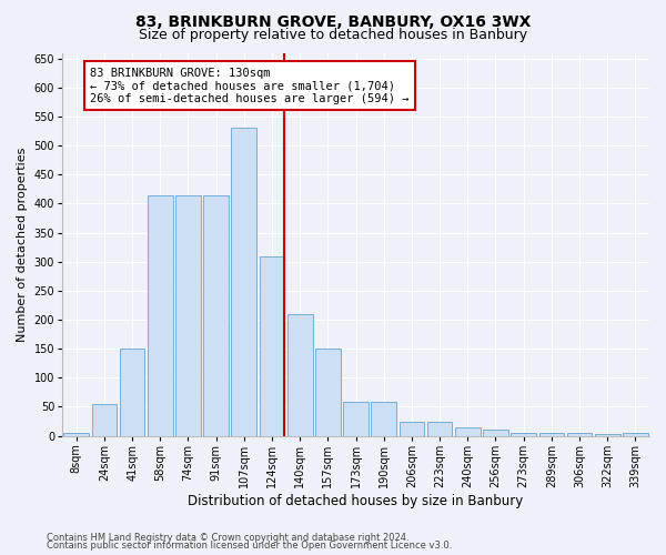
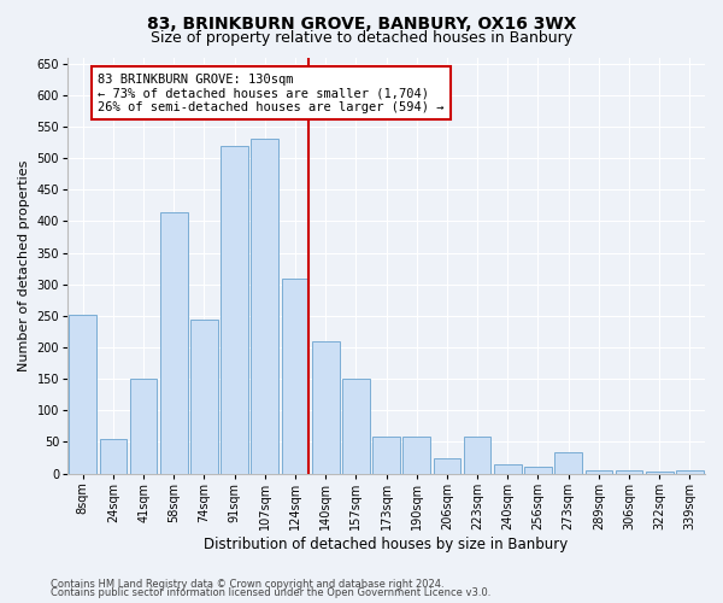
8sqm: 5 -> 252
74sqm: 415 -> 244
91sqm: 415 -> 520
223sqm: 25 -> 58
273sqm: 5 -> 34
